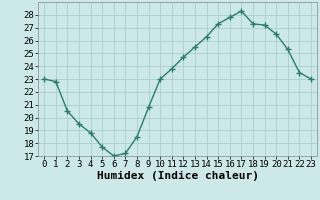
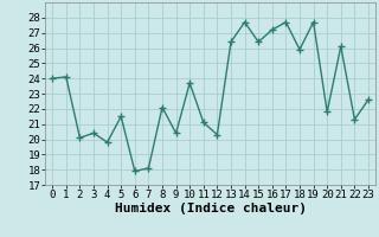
0: 23.0 -> 24.0
1: 22.8 -> 24.1
2: 20.5 -> 20.1
3: 19.5 -> 20.4
4: 18.8 -> 19.8
5: 17.7 -> 21.5
6: 17.0 -> 17.9
7: 17.2 -> 18.1
8: 18.5 -> 22.1
9: 20.8 -> 20.4
10: 23.0 -> 23.7
11: 23.8 -> 21.1
12: 24.7 -> 20.3
13: 25.5 -> 26.4
14: 26.3 -> 27.7
15: 27.3 -> 26.4
16: 27.8 -> 27.2
17: 28.3 -> 27.7
18: 27.3 -> 25.9
19: 27.2 -> 27.7
20: 26.5 -> 21.8
21: 25.3 -> 26.1
22: 23.5 -> 21.3
23: 23.0 -> 22.6
